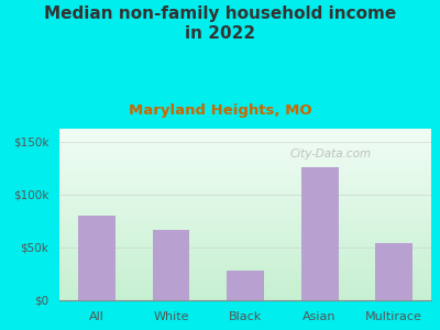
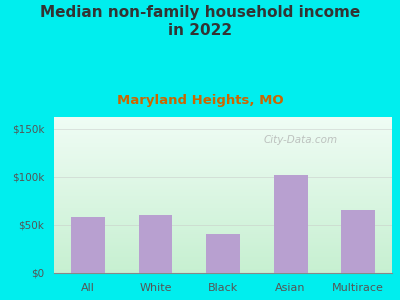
All: $80k -> $58k
White: $66k -> $60k
Black: $28k -> $40k
Asian: $126k -> $102k
Multirace: $54k -> $65k
